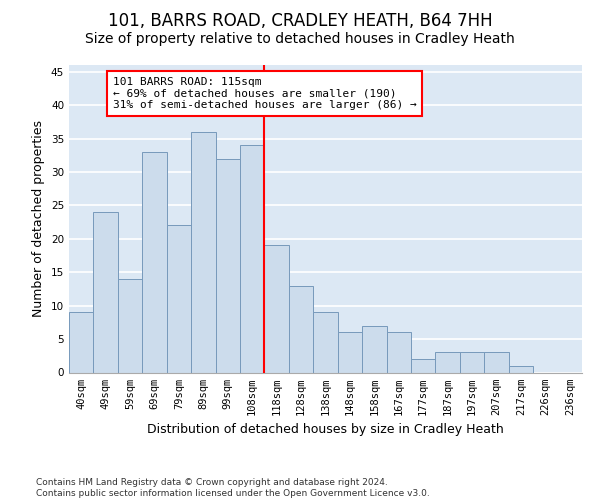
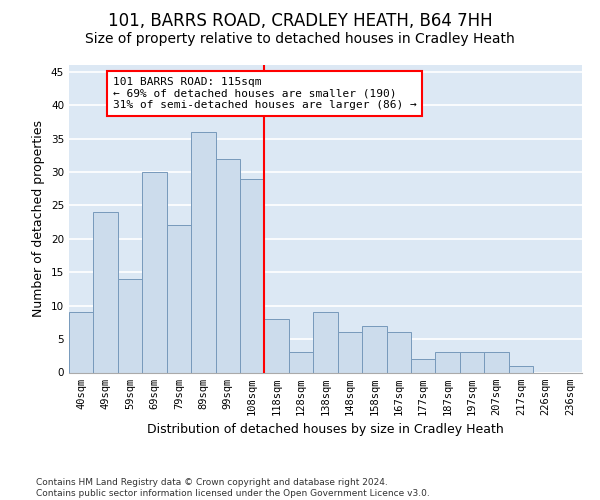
69sqm: 33 -> 30
108sqm: 34 -> 29
118sqm: 19 -> 8
128sqm: 13 -> 3
